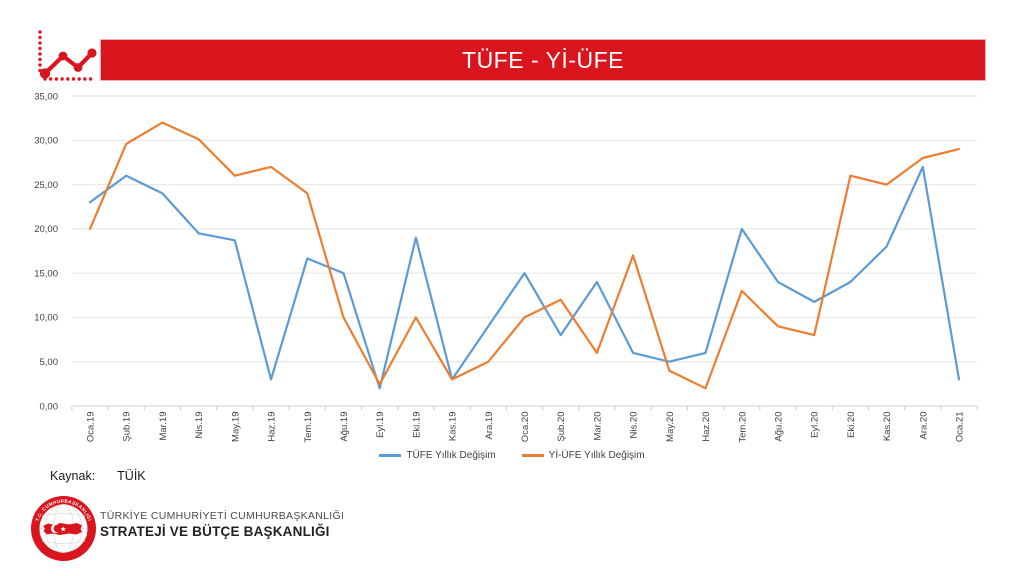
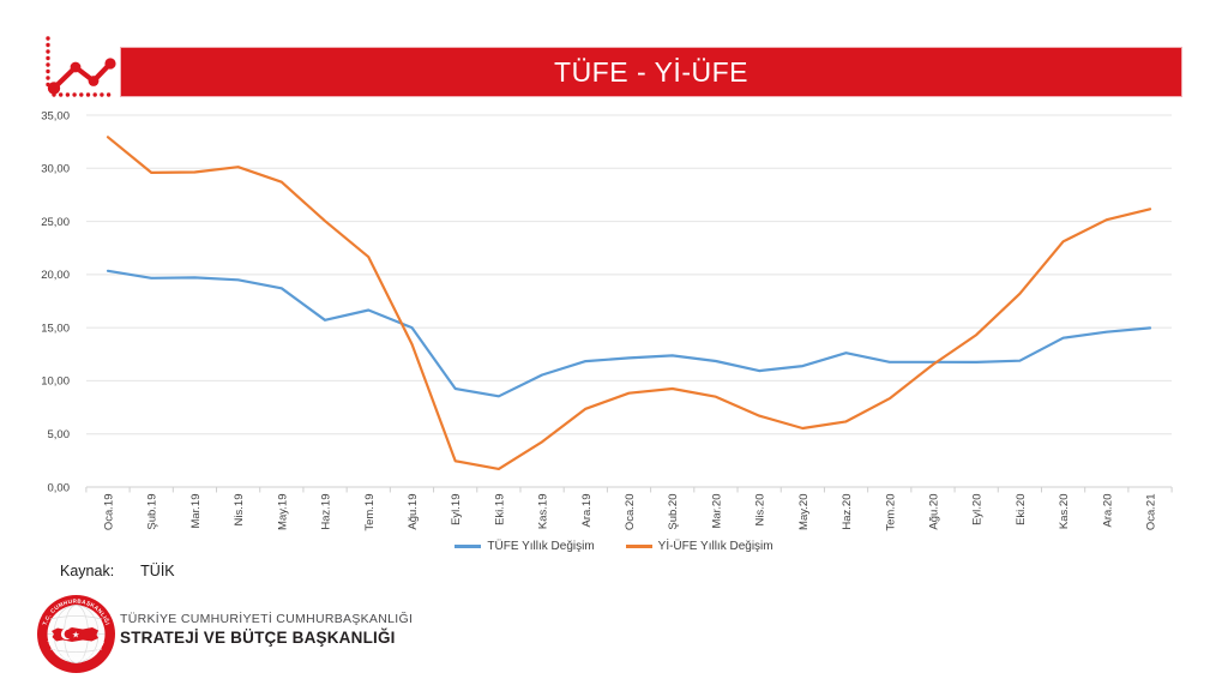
TÜFE Yıllık Değişim/Oca.19: 23 -> 20
Yİ-ÜFE Yıllık Değişim/Oca.19: 20 -> 33
TÜFE Yıllık Değişim/Şub.19: 26 -> 20
TÜFE Yıllık Değişim/Mar.19: 24 -> 20
Yİ-ÜFE Yıllık Değişim/Mar.19: 32 -> 30
Yİ-ÜFE Yıllık Değişim/May.19: 26 -> 29
TÜFE Yıllık Değişim/Haz.19: 3 -> 16
Yİ-ÜFE Yıllık Değişim/Haz.19: 27 -> 25
Yİ-ÜFE Yıllık Değişim/Tem.19: 24 -> 22
Yİ-ÜFE Yıllık Değişim/Ağu.19: 10 -> 13
TÜFE Yıllık Değişim/Eyl.19: 2 -> 9
TÜFE Yıllık Değişim/Eki.19: 19 -> 9
Yİ-ÜFE Yıllık Değişim/Eki.19: 10 -> 2
TÜFE Yıllık Değişim/Kas.19: 3 -> 11
Yİ-ÜFE Yıllık Değişim/Kas.19: 3 -> 4
TÜFE Yıllık Değişim/Ara.19: 9 -> 12
Yİ-ÜFE Yıllık Değişim/Ara.19: 5 -> 7
TÜFE Yıllık Değişim/Oca.20: 15 -> 12
Yİ-ÜFE Yıllık Değişim/Oca.20: 10 -> 9
TÜFE Yıllık Değişim/Şub.20: 8 -> 12
Yİ-ÜFE Yıllık Değişim/Şub.20: 12 -> 9
TÜFE Yıllık Değişim/Mar.20: 14 -> 12
Yİ-ÜFE Yıllık Değişim/Mar.20: 6 -> 8
TÜFE Yıllık Değişim/Nis.20: 6 -> 11
Yİ-ÜFE Yıllık Değişim/Nis.20: 17 -> 7
TÜFE Yıllık Değişim/May.20: 5 -> 11
Yİ-ÜFE Yıllık Değişim/May.20: 4 -> 6
TÜFE Yıllık Değişim/Haz.20: 6 -> 13
Yİ-ÜFE Yıllık Değişim/Haz.20: 2 -> 6
TÜFE Yıllık Değişim/Tem.20: 20 -> 12
Yİ-ÜFE Yıllık Değişim/Tem.20: 13 -> 8
TÜFE Yıllık Değişim/Ağu.20: 14 -> 12
Yİ-ÜFE Yıllık Değişim/Ağu.20: 9 -> 12
Yİ-ÜFE Yıllık Değişim/Eyl.20: 8 -> 14
TÜFE Yıllık Değişim/Eki.20: 14 -> 12
Yİ-ÜFE Yıllık Değişim/Eki.20: 26 -> 18
TÜFE Yıllık Değişim/Kas.20: 18 -> 14
Yİ-ÜFE Yıllık Değişim/Kas.20: 25 -> 23
TÜFE Yıllık Değişim/Ara.20: 27 -> 15
Yİ-ÜFE Yıllık Değişim/Ara.20: 28 -> 25
TÜFE Yıllık Değişim/Oca.21: 3 -> 15
Yİ-ÜFE Yıllık Değişim/Oca.21: 29 -> 26
